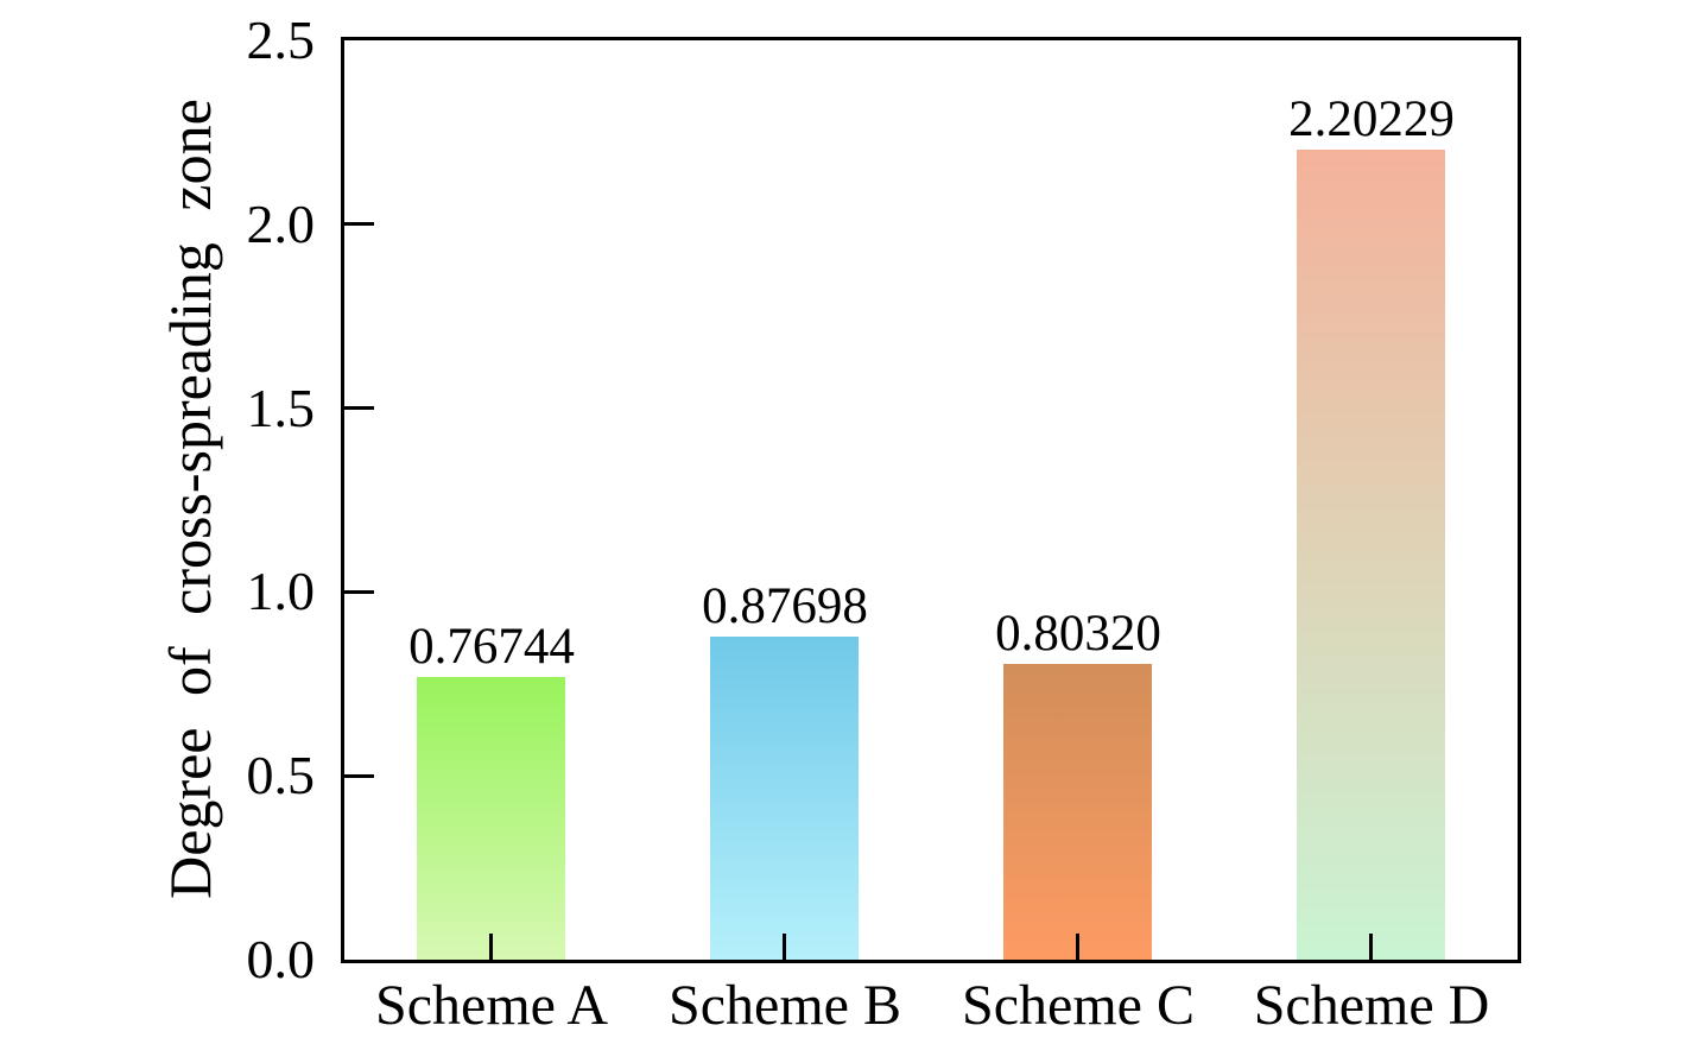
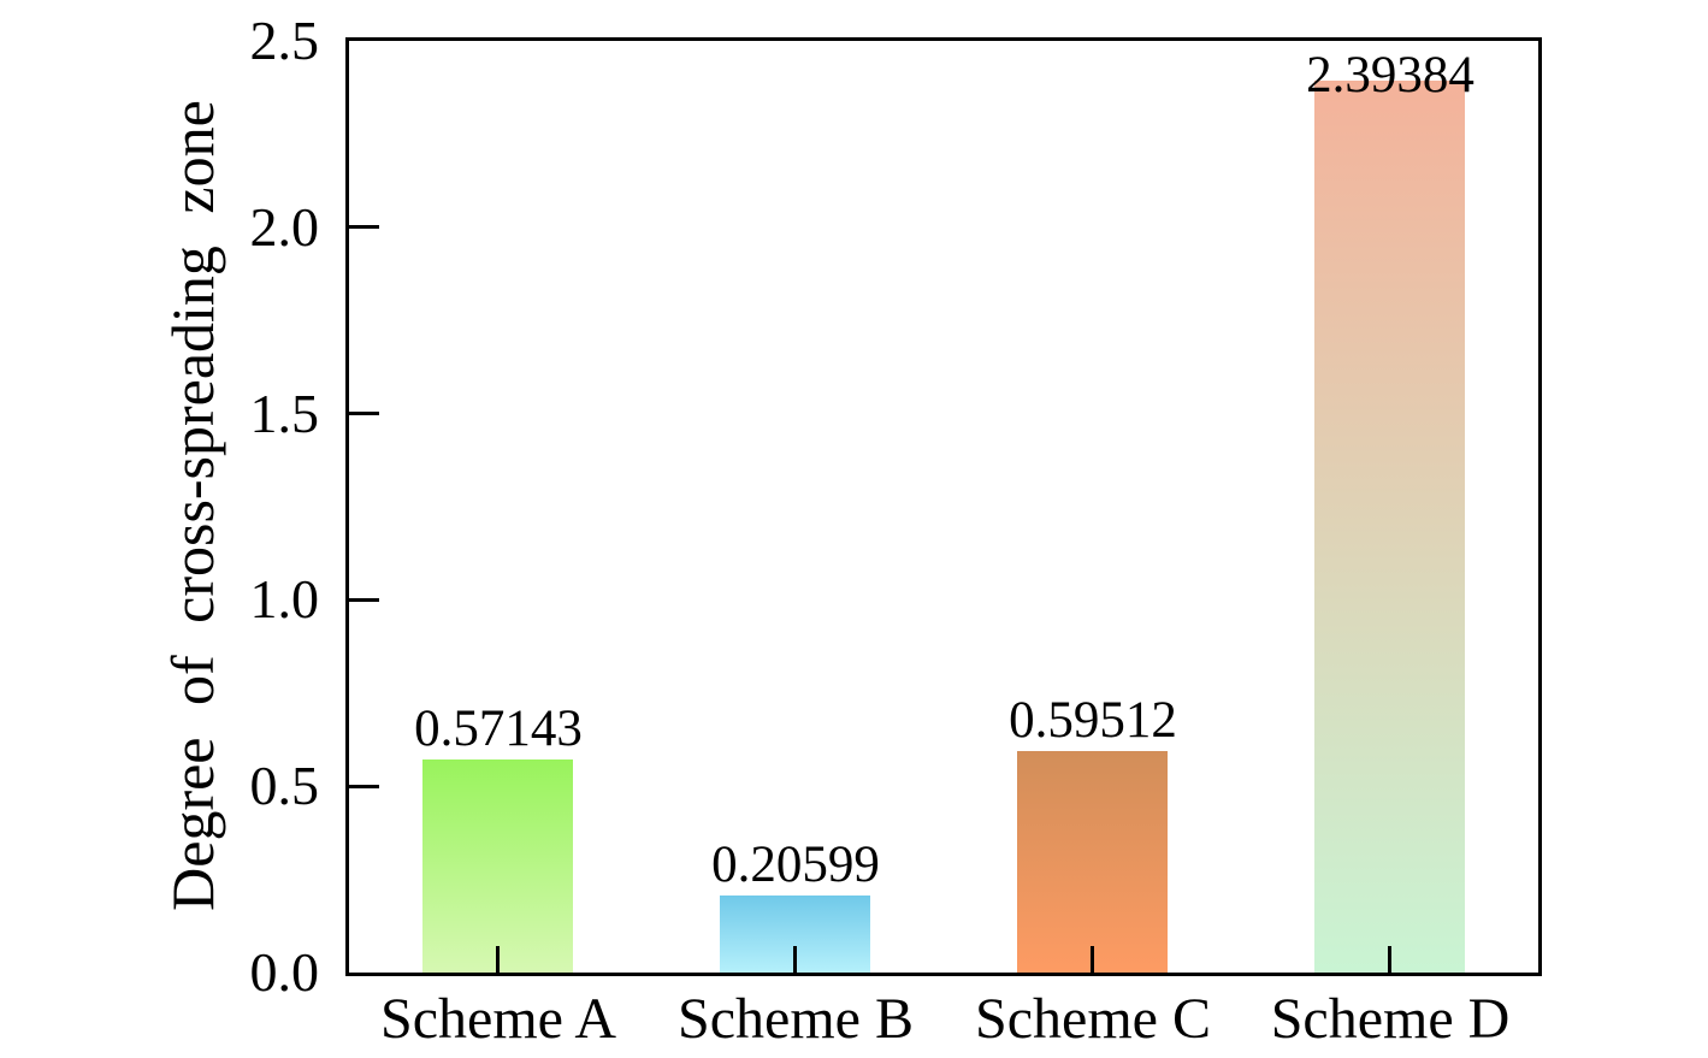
Scheme A: 0.76744 -> 0.57143
Scheme B: 0.87698 -> 0.20599
Scheme C: 0.80320 -> 0.59512
Scheme D: 2.20229 -> 2.39384
